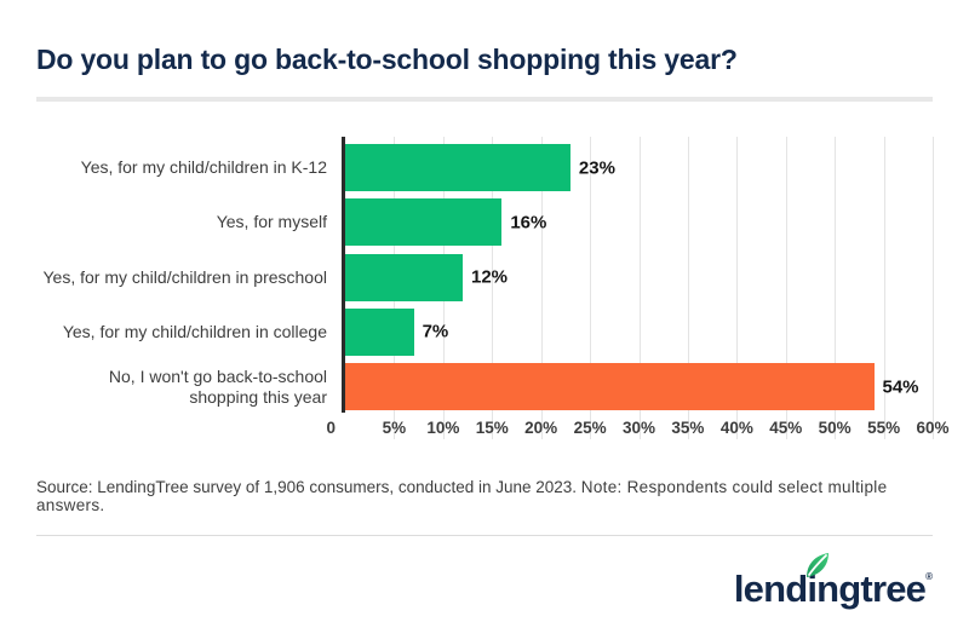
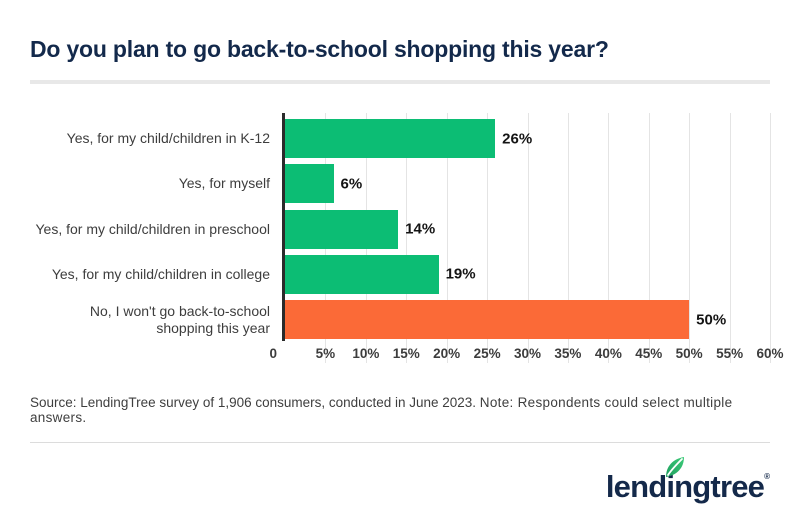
Yes, for my child/children in K-12: 23% -> 26%
Yes, for myself: 16% -> 6%
Yes, for my child/children in preschool: 12% -> 14%
Yes, for my child/children in college: 7% -> 19%
No, I won't go back-to-school shopping this year: 54% -> 50%
